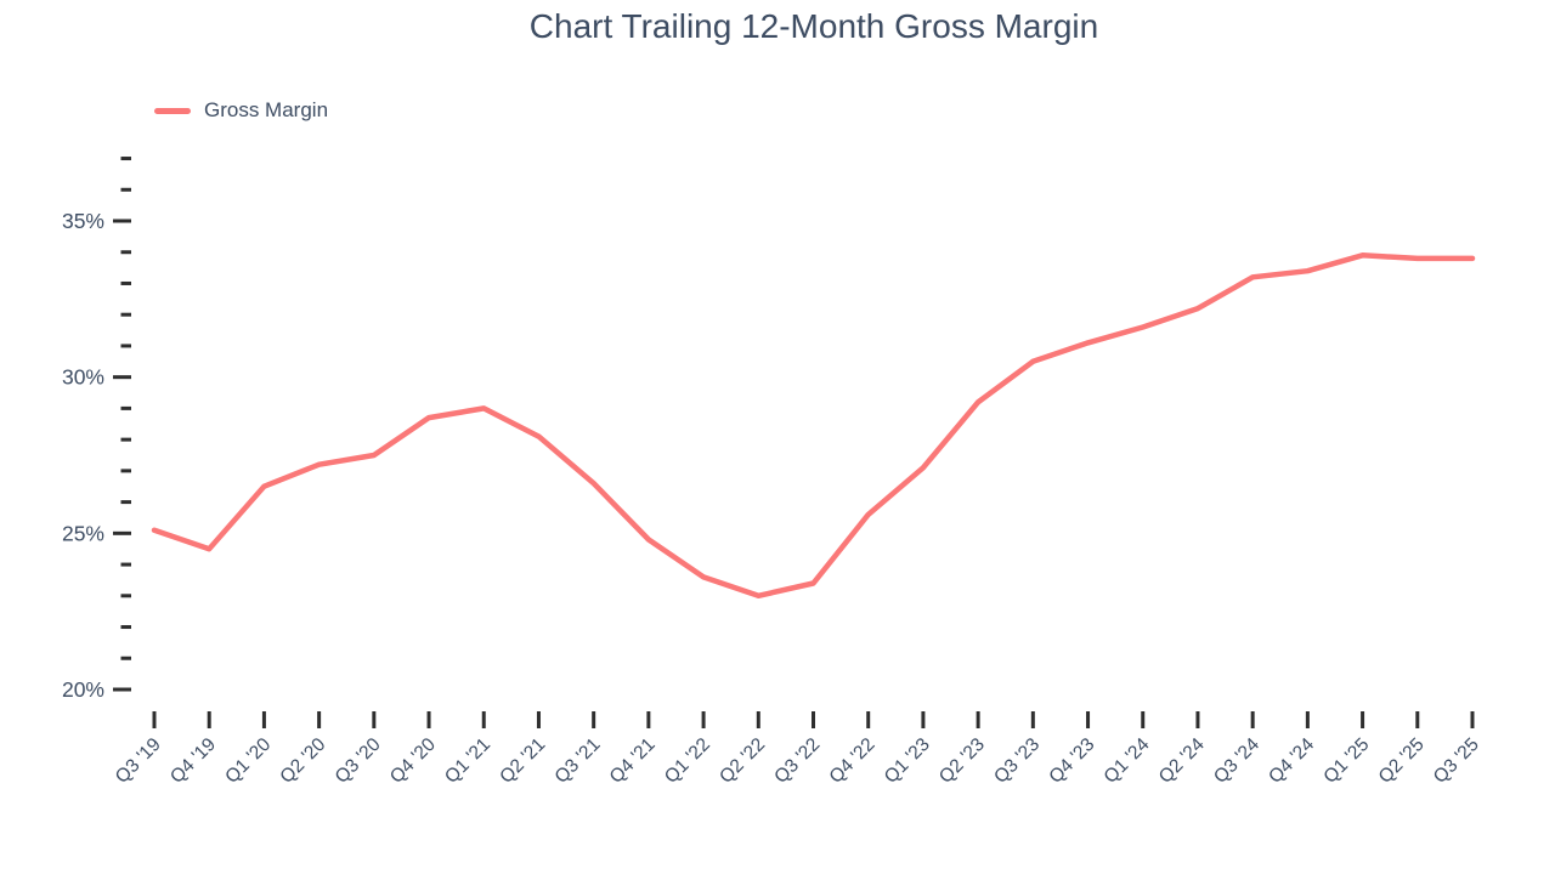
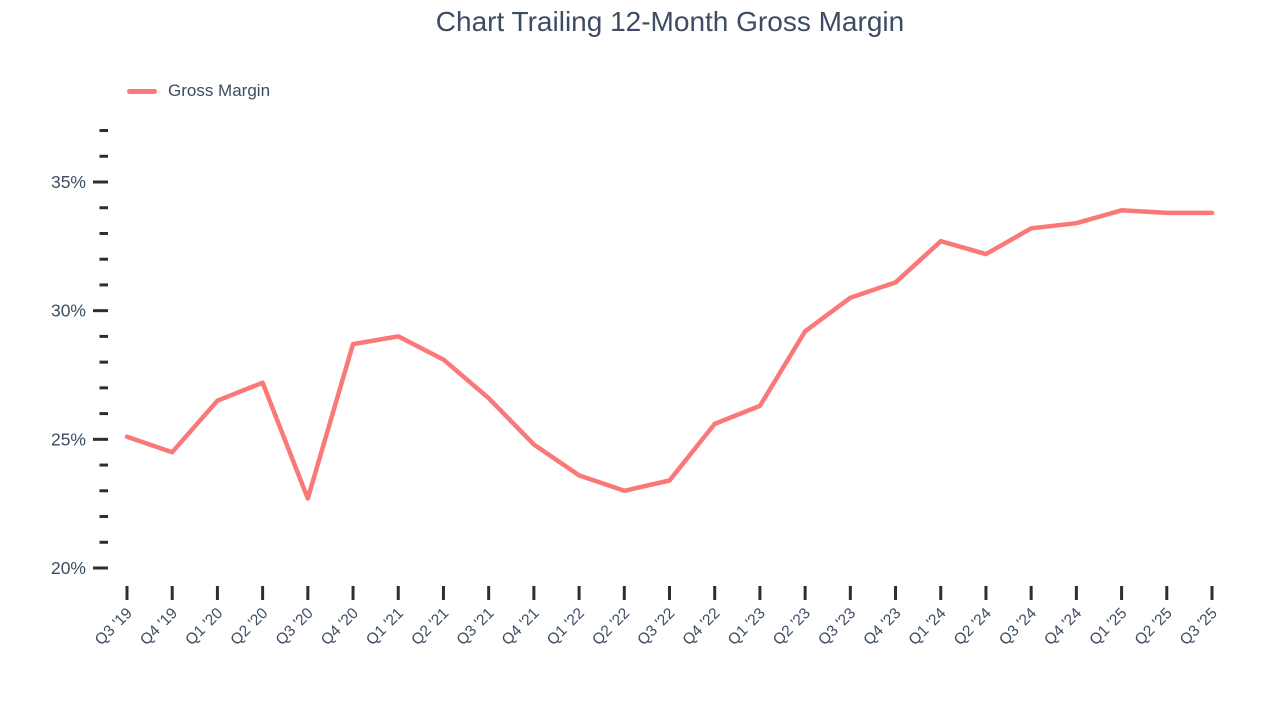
Q3 '20: 27.5% -> 22.7%
Q1 '23: 27.1% -> 26.3%
Q1 '24: 31.6% -> 32.7%
